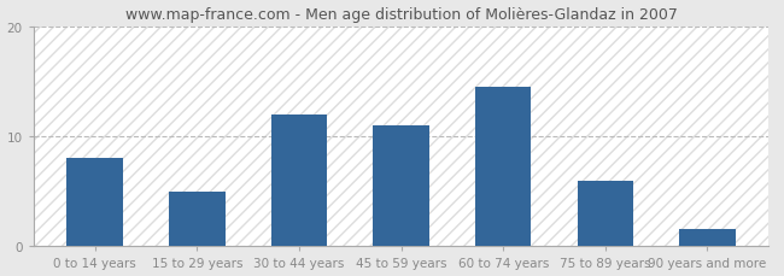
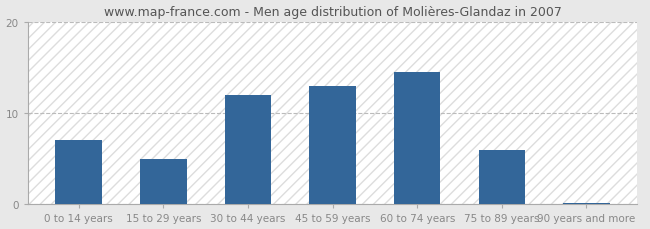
0 to 14 years: 8.0 -> 7.0
45 to 59 years: 11.0 -> 13.0
90 years and more: 1.6 -> 0.2
